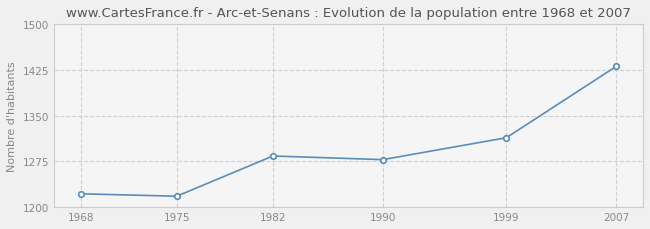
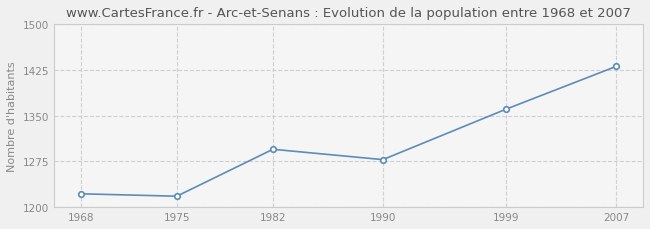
1982: 1284 -> 1295
1999: 1314 -> 1361
